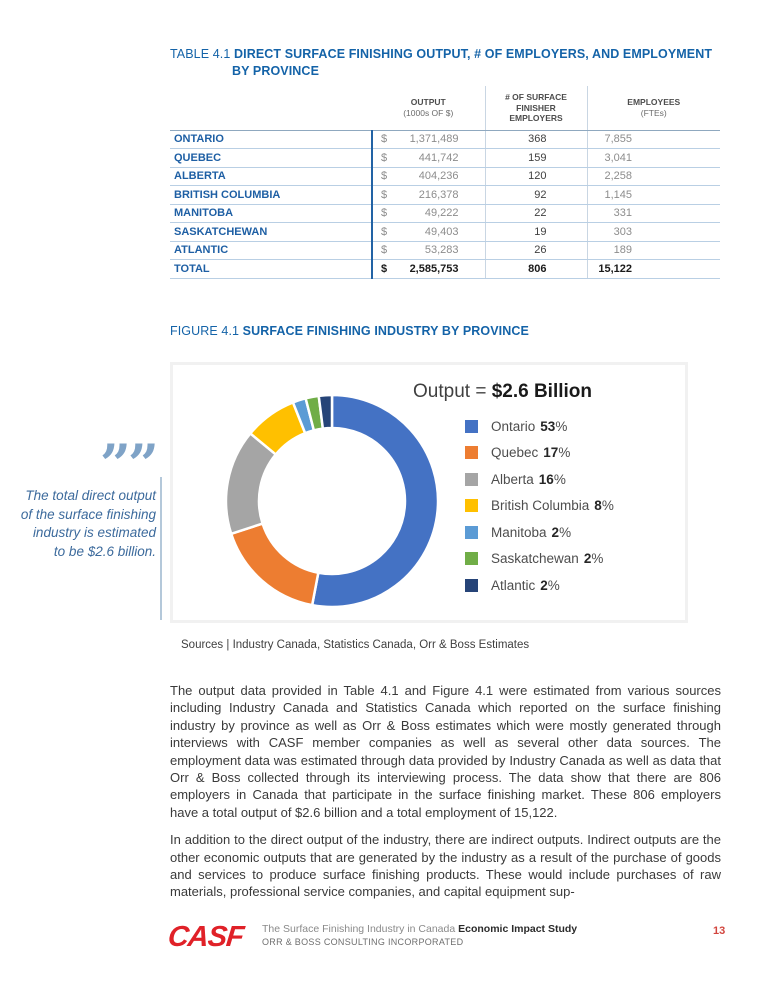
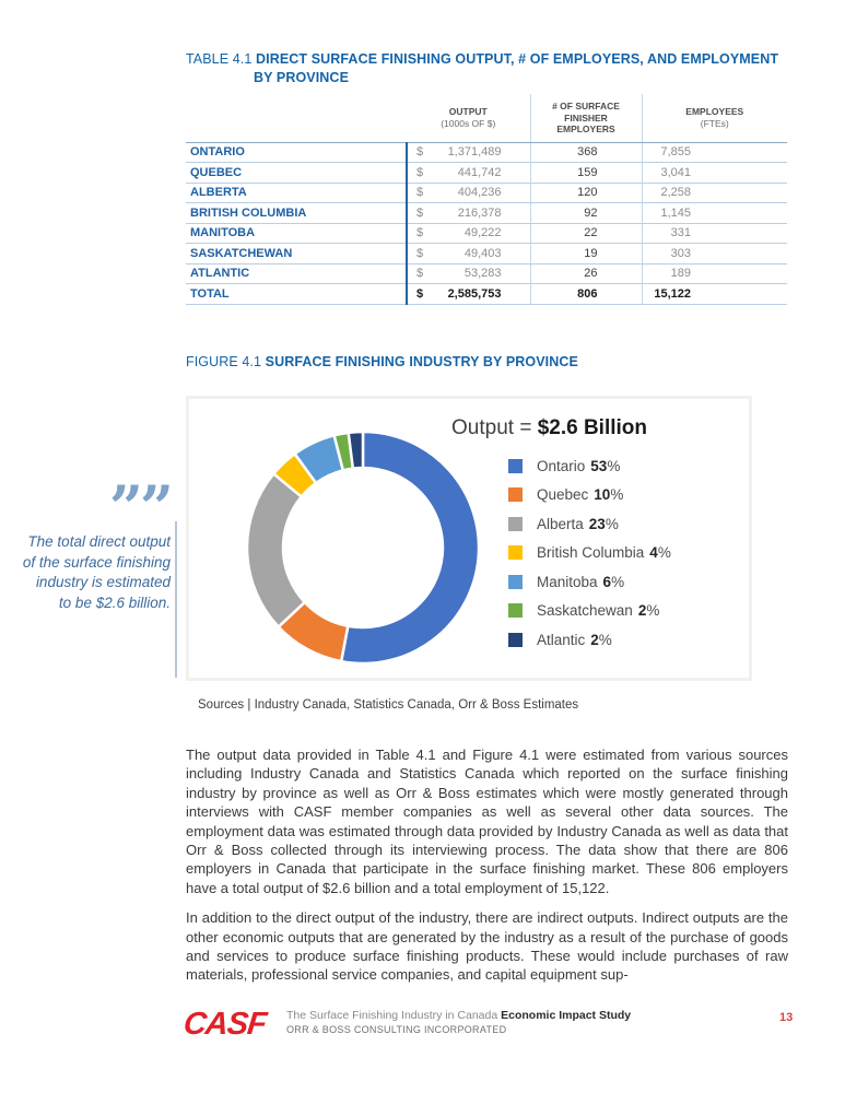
Quebec: 17 -> 10
Alberta: 16 -> 23
British Columbia: 8 -> 4
Manitoba: 2 -> 6
